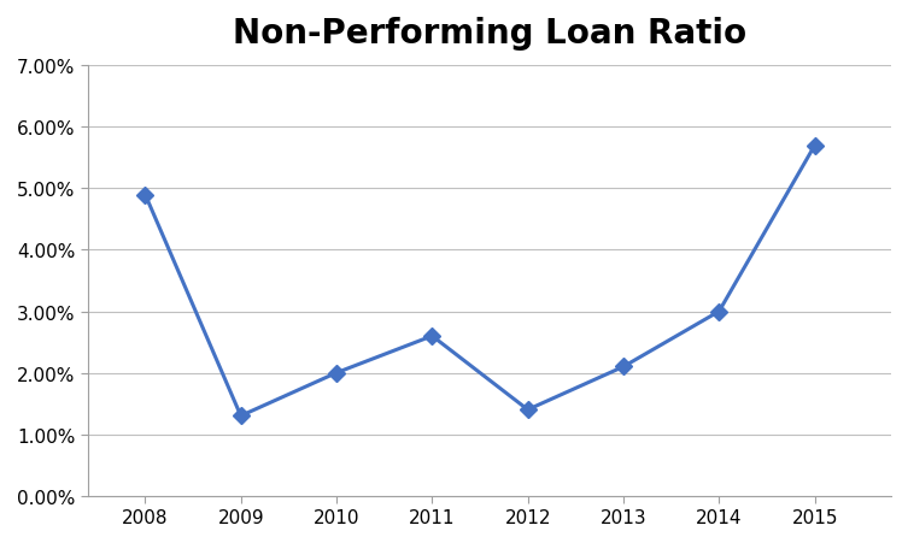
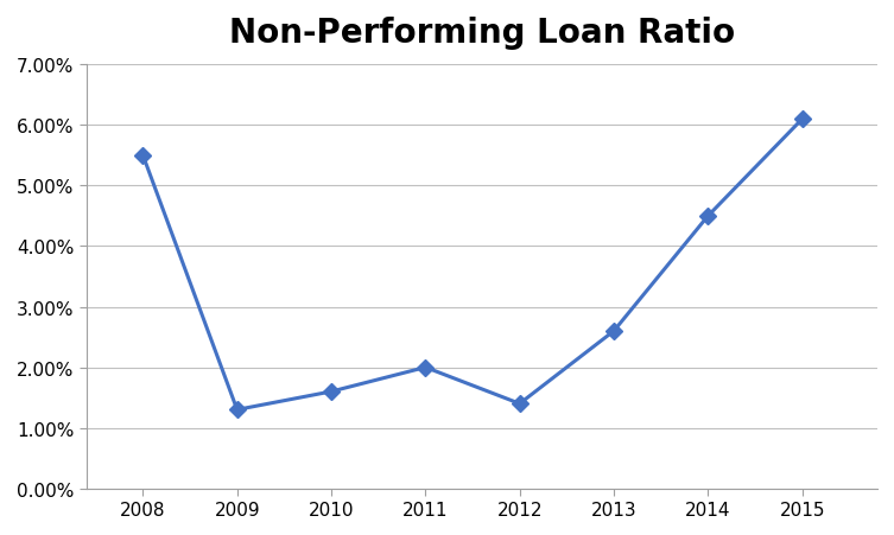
2008: 4.9% -> 5.5%
2010: 2.0% -> 1.6%
2011: 2.6% -> 2.0%
2013: 2.1% -> 2.6%
2014: 3.0% -> 4.5%
2015: 5.7% -> 6.1%
